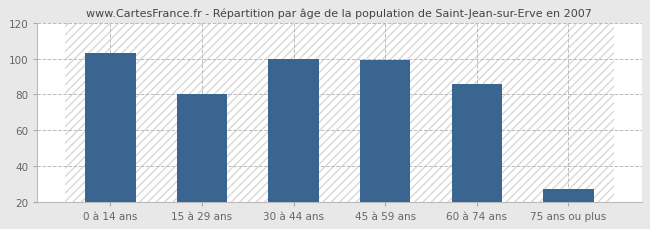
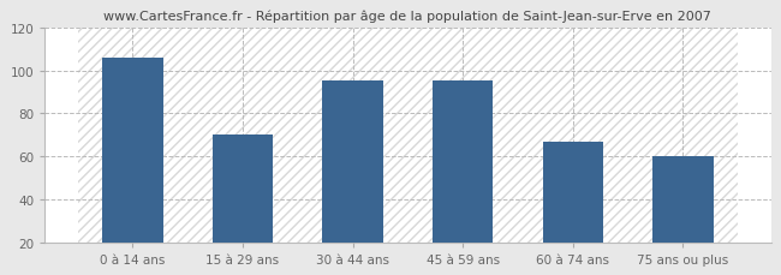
0 à 14 ans: 103 -> 106
15 à 29 ans: 80 -> 70
30 à 44 ans: 100 -> 95
45 à 59 ans: 99 -> 95
60 à 74 ans: 86 -> 67
75 ans ou plus: 27 -> 60
